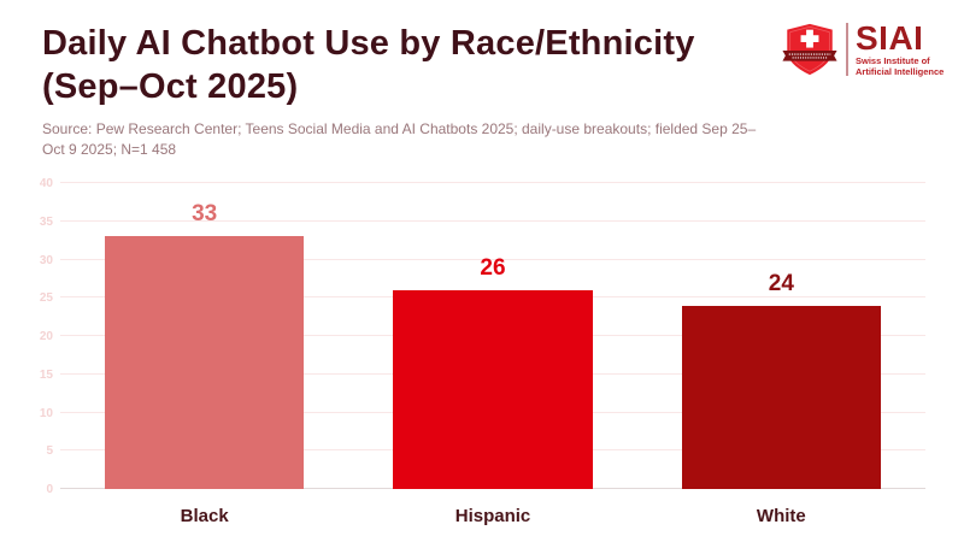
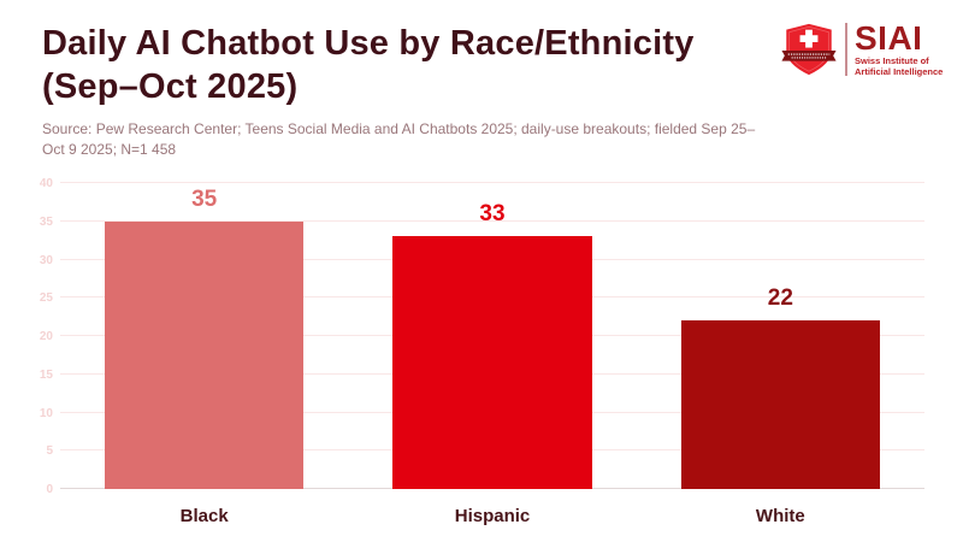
Black: 33 -> 35
Hispanic: 26 -> 33
White: 24 -> 22
